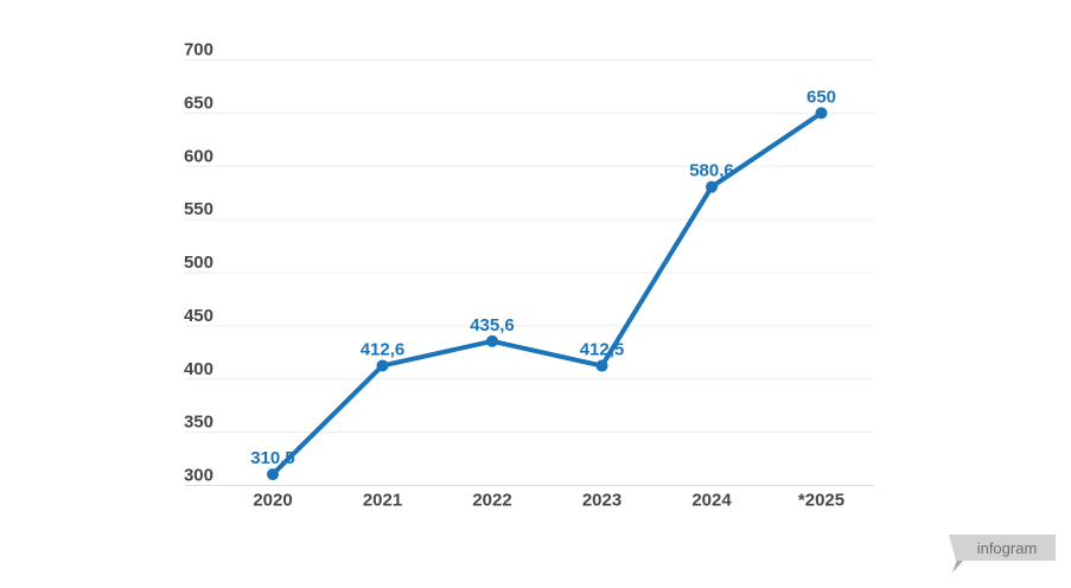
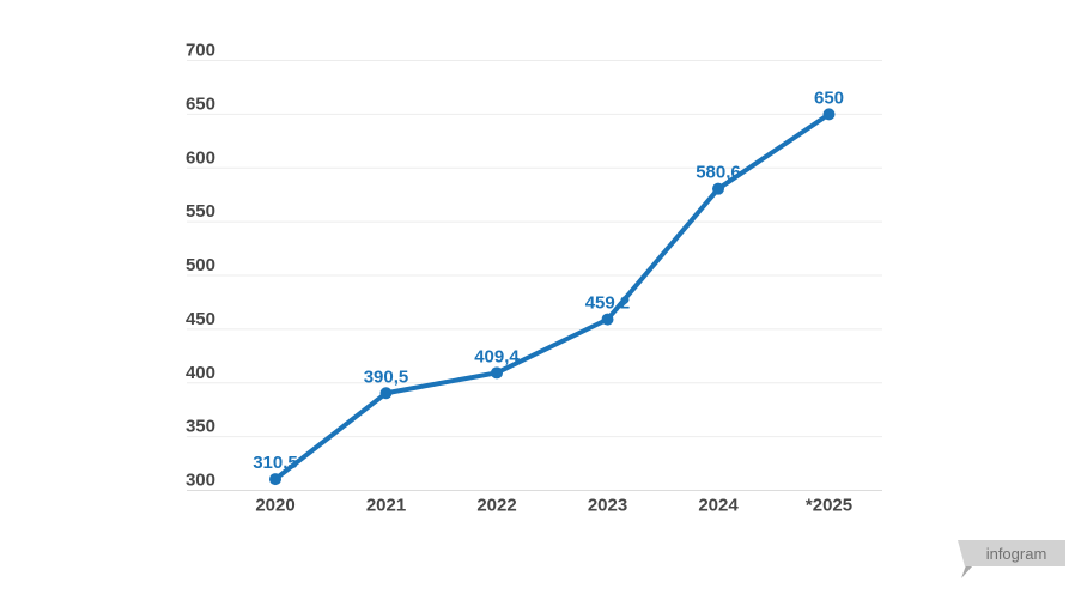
2021: 412,6 -> 390,5
2022: 435,6 -> 409,4
2023: 412,5 -> 459,2
